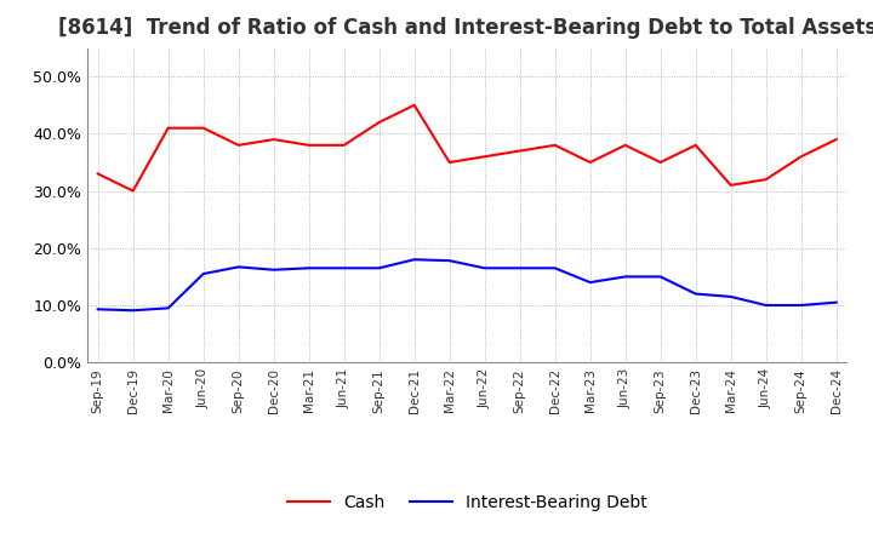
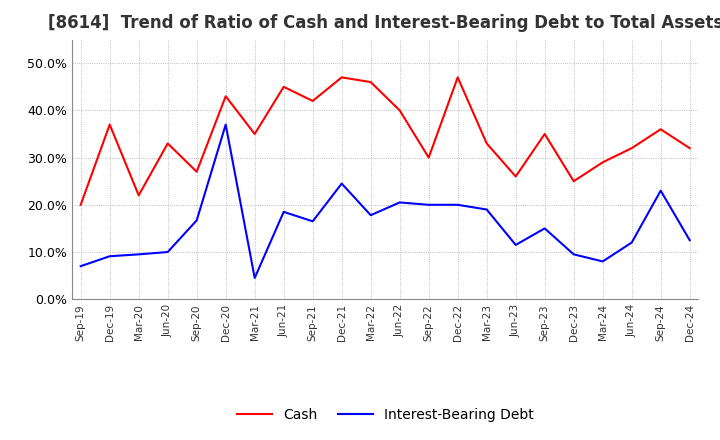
Cash/Sep-19: 33% -> 20%
Interest-Bearing Debt/Sep-19: 9.3% -> 7.0%
Cash/Dec-19: 30% -> 37%
Cash/Mar-20: 41% -> 22%
Cash/Jun-20: 41% -> 33%
Interest-Bearing Debt/Jun-20: 15.5% -> 10.0%
Cash/Sep-20: 38% -> 27%
Cash/Dec-20: 39% -> 43%
Interest-Bearing Debt/Dec-20: 16.2% -> 37.0%
Cash/Mar-21: 38% -> 35%
Interest-Bearing Debt/Mar-21: 16.5% -> 4.5%
Cash/Jun-21: 38% -> 45%
Interest-Bearing Debt/Jun-21: 16.5% -> 18.5%
Cash/Dec-21: 45% -> 47%
Interest-Bearing Debt/Dec-21: 18.0% -> 24.5%
Cash/Mar-22: 35% -> 46%
Cash/Jun-22: 36% -> 40%
Interest-Bearing Debt/Jun-22: 16.5% -> 20.5%
Cash/Sep-22: 37% -> 30%
Interest-Bearing Debt/Sep-22: 16.5% -> 20.0%
Cash/Dec-22: 38% -> 47%
Interest-Bearing Debt/Dec-22: 16.5% -> 20.0%
Cash/Mar-23: 35% -> 33%
Interest-Bearing Debt/Mar-23: 14.0% -> 19.0%
Cash/Jun-23: 38% -> 26%
Interest-Bearing Debt/Jun-23: 15.0% -> 11.5%
Cash/Dec-23: 38% -> 25%
Interest-Bearing Debt/Dec-23: 12.0% -> 9.5%
Cash/Mar-24: 31% -> 29%
Interest-Bearing Debt/Mar-24: 11.5% -> 8.0%
Interest-Bearing Debt/Jun-24: 10.0% -> 12.0%
Interest-Bearing Debt/Sep-24: 10.0% -> 23.0%
Cash/Dec-24: 39% -> 32%
Interest-Bearing Debt/Dec-24: 10.5% -> 12.5%
